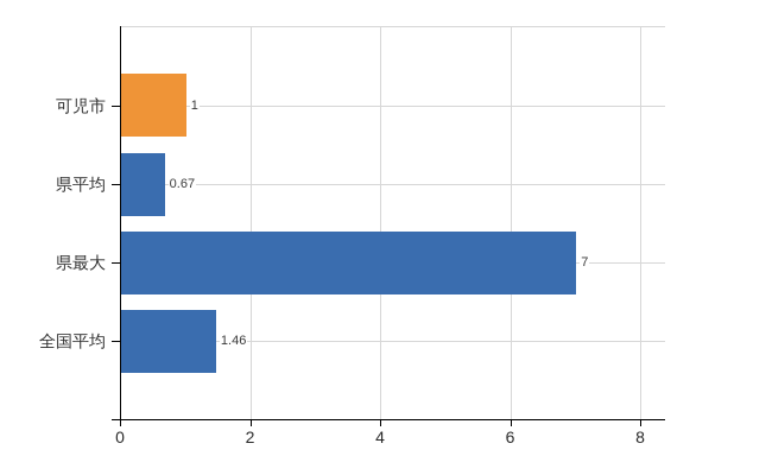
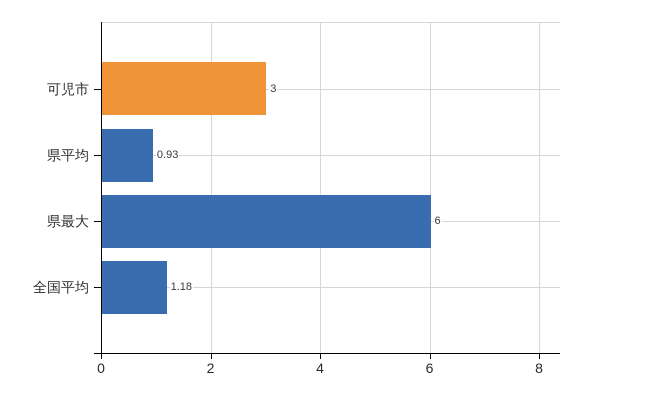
可児市: 1 -> 3
県平均: 0.67 -> 0.93
県最大: 7 -> 6
全国平均: 1.46 -> 1.18
